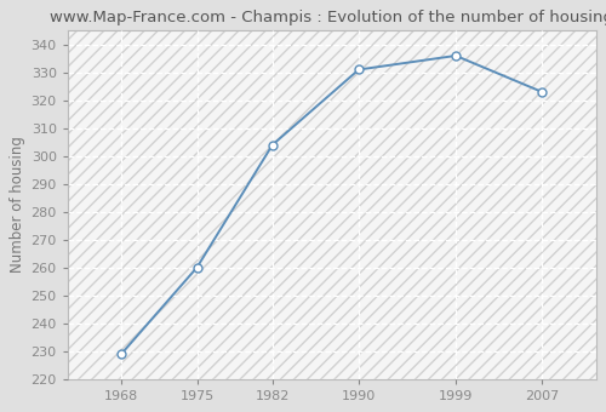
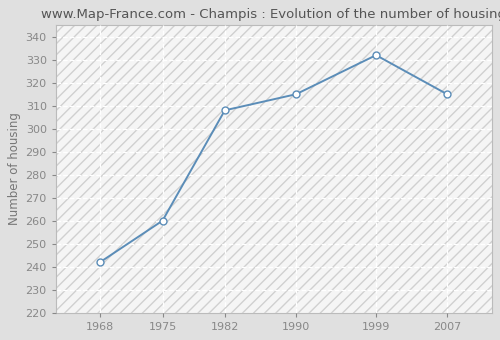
1968: 229 -> 242
1982: 304 -> 308
1990: 331 -> 315
1999: 336 -> 332
2007: 323 -> 315
